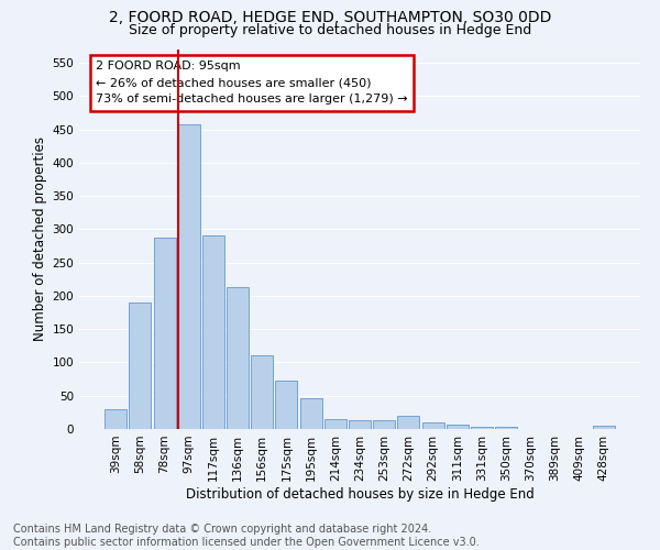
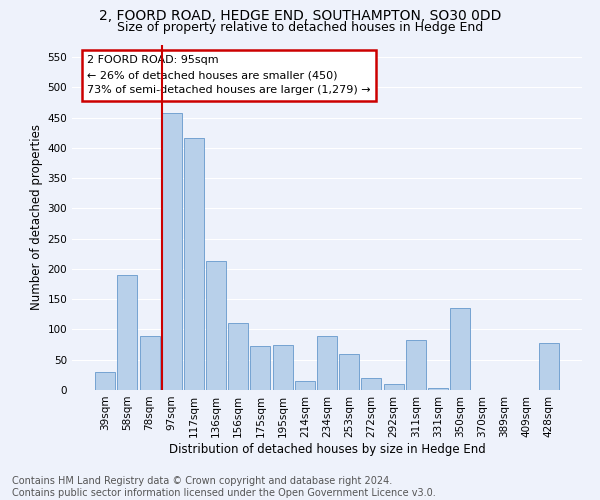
78sqm: 288 -> 90
117sqm: 290 -> 416
195sqm: 47 -> 74
234sqm: 13 -> 90
253sqm: 13 -> 60
311sqm: 7 -> 82
350sqm: 4 -> 136
428sqm: 5 -> 78
